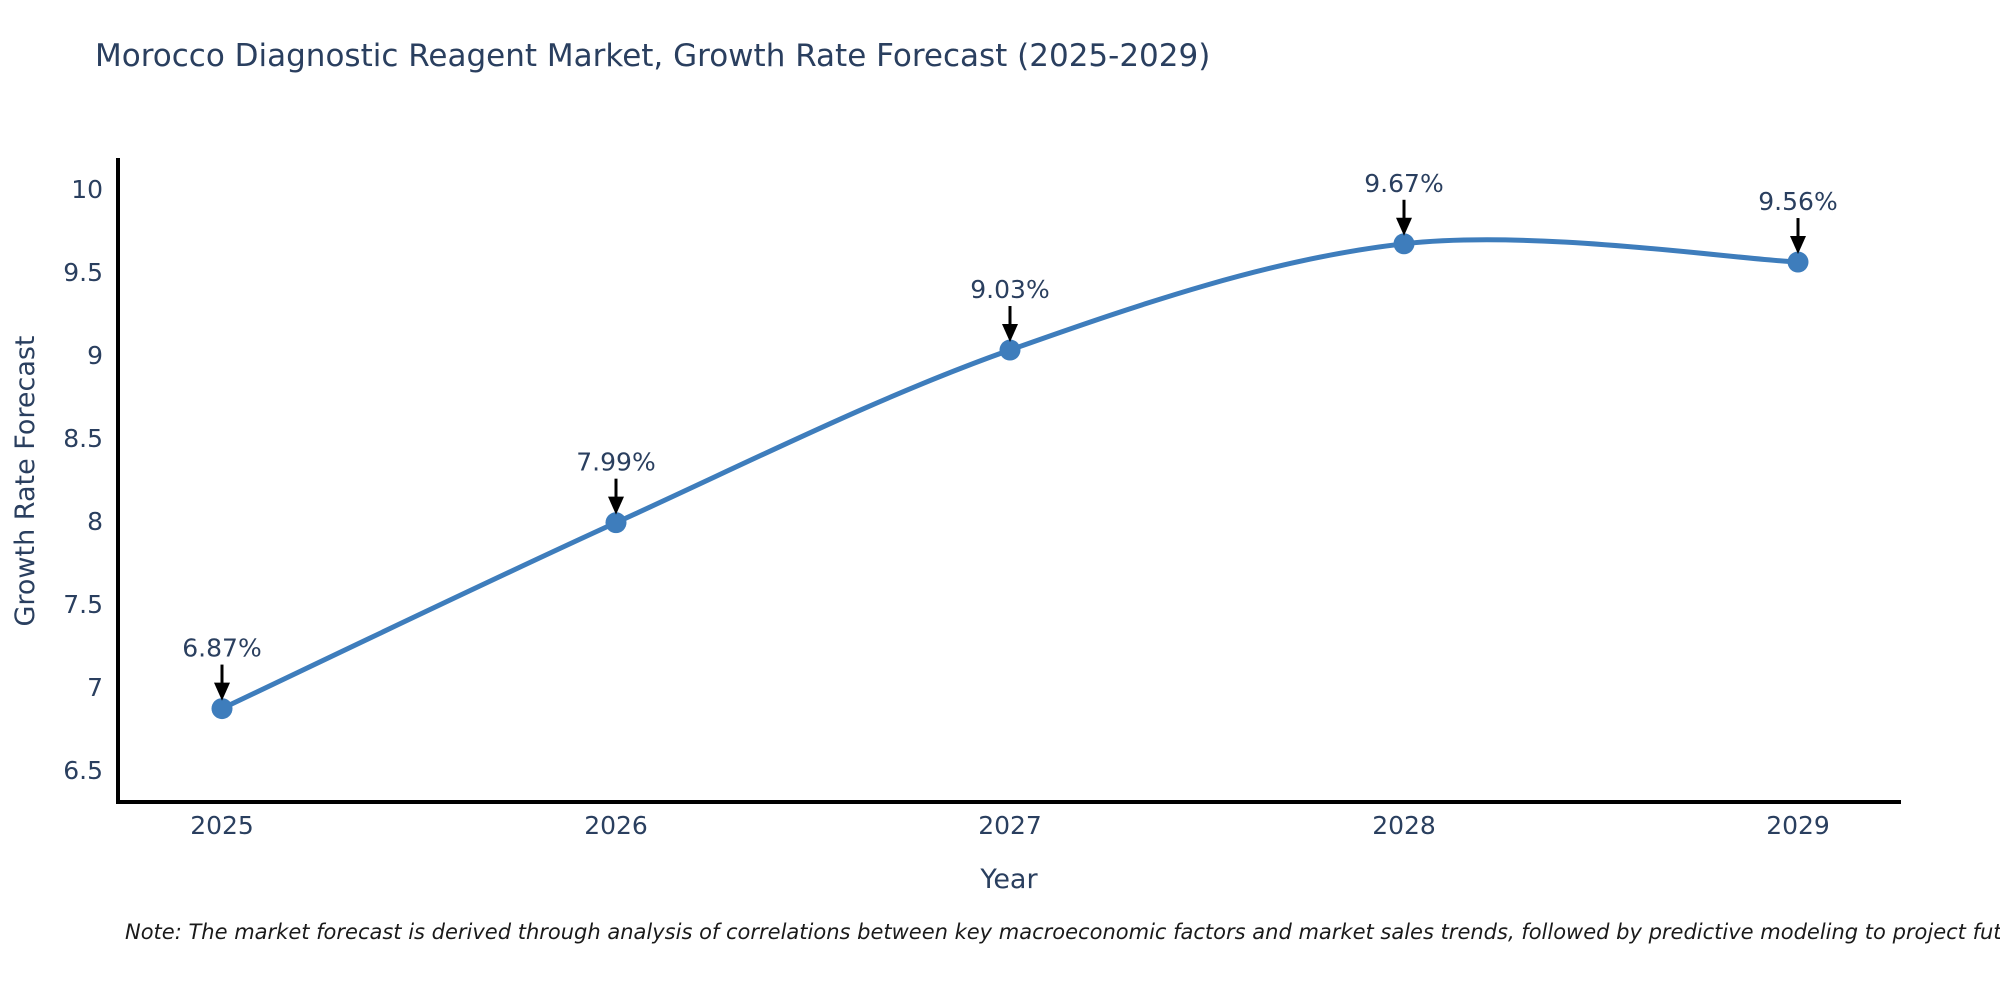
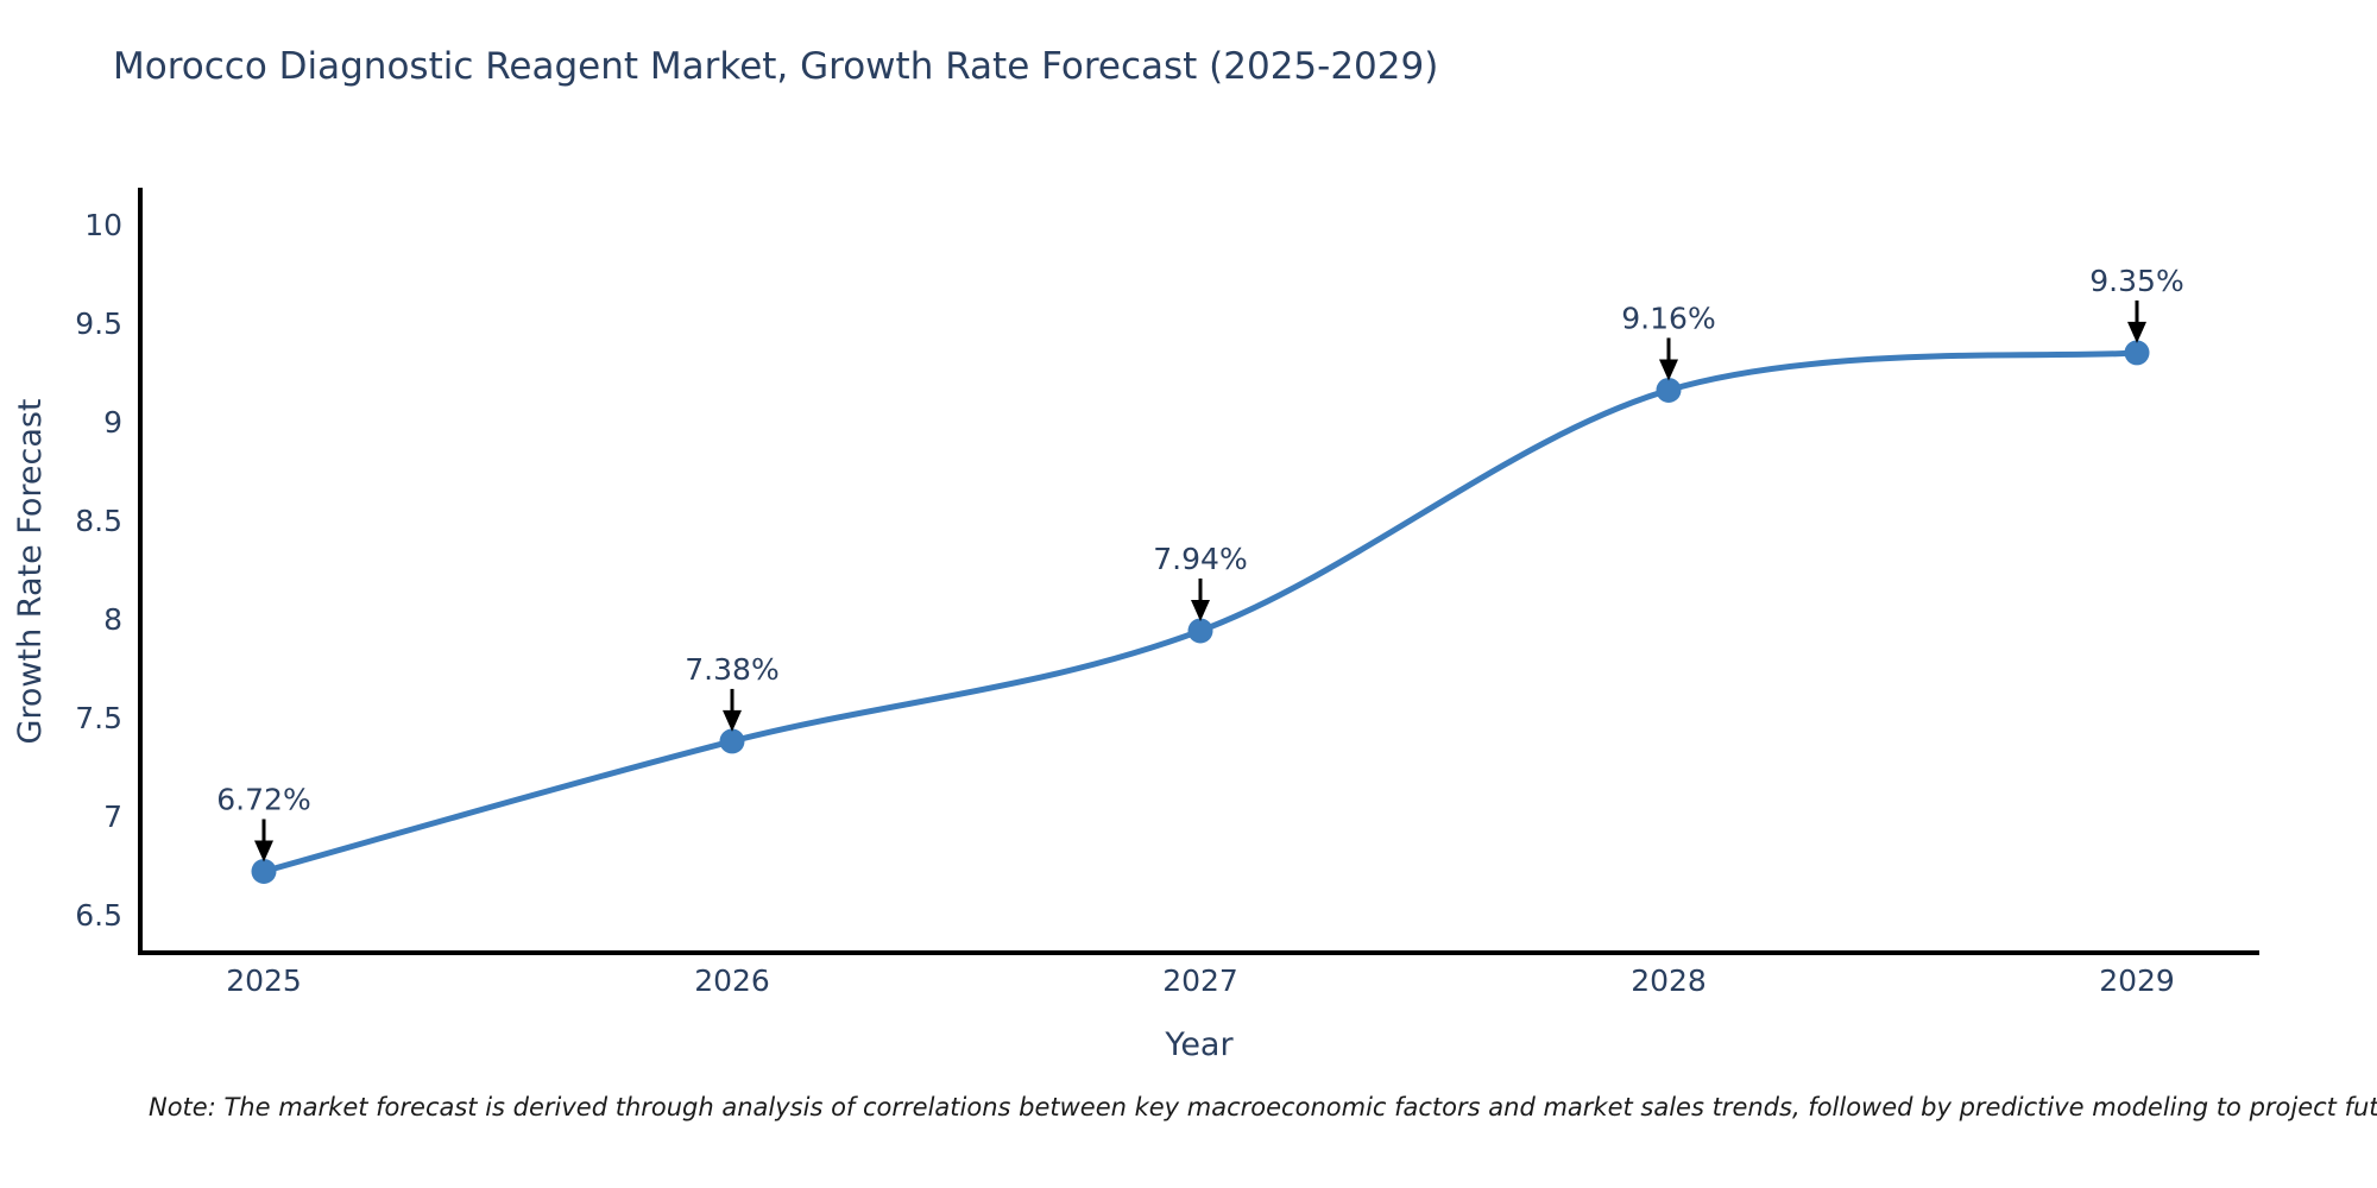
2025: 6.87% -> 6.72%
2026: 7.99% -> 7.38%
2027: 9.03% -> 7.94%
2028: 9.67% -> 9.16%
2029: 9.56% -> 9.35%
